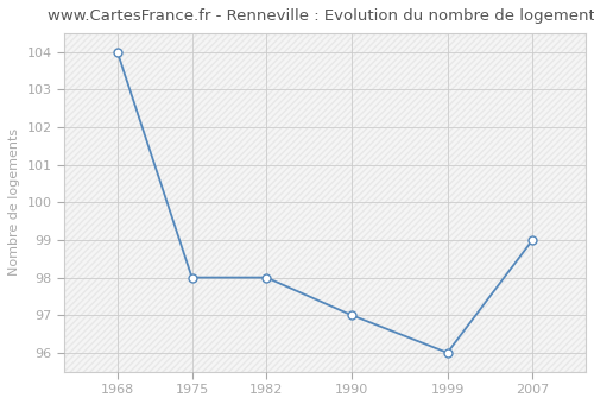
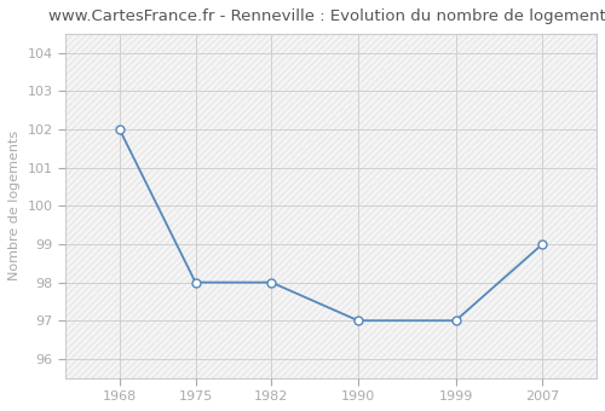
1968: 104 -> 102
1999: 96 -> 97
